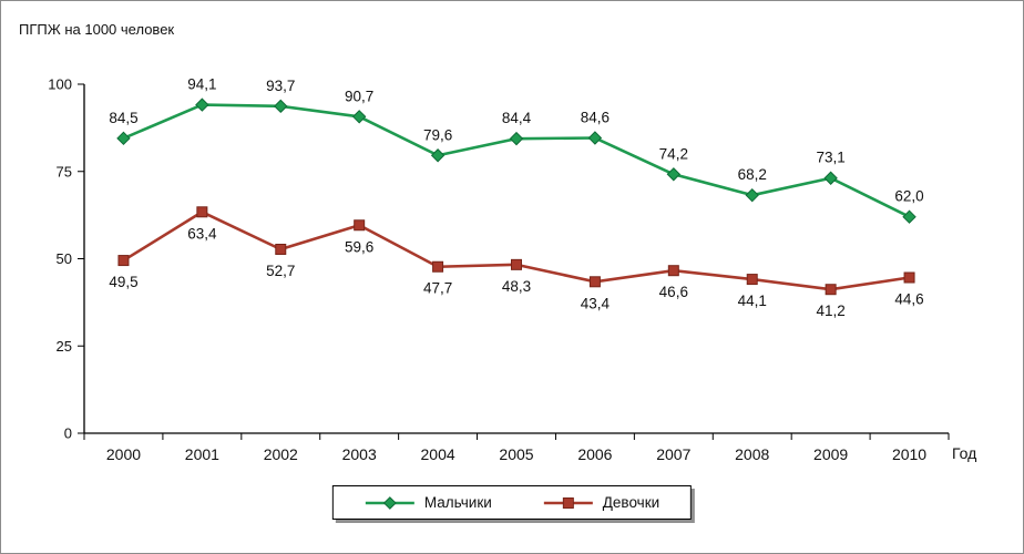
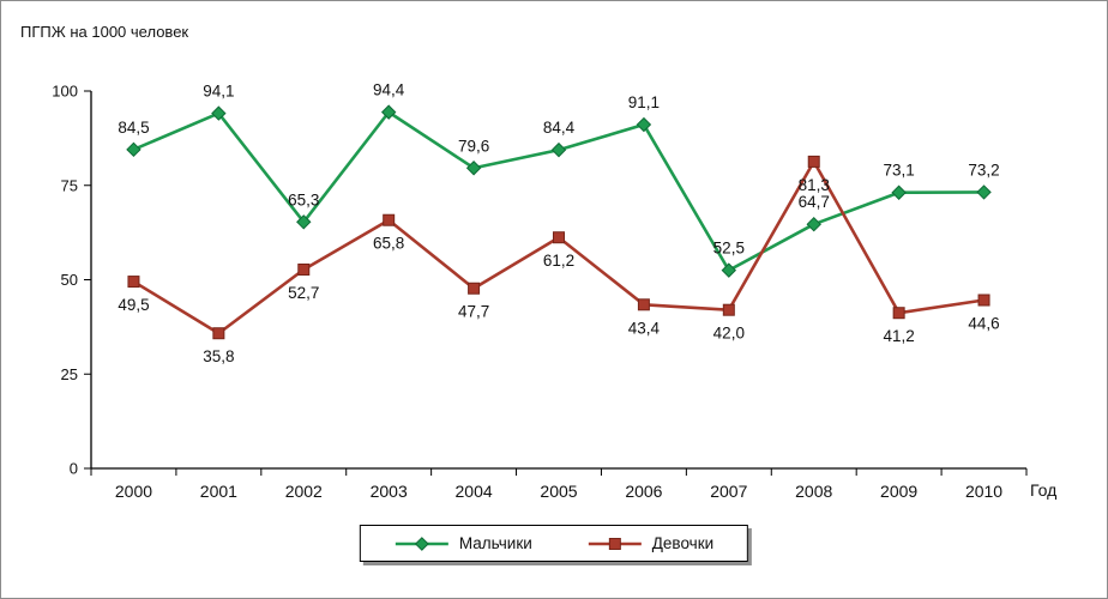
Девочки/2001: 63,4 -> 35,8
Мальчики/2002: 93,7 -> 65,3
Мальчики/2003: 90,7 -> 94,4
Девочки/2003: 59,6 -> 65,8
Девочки/2005: 48,3 -> 61,2
Мальчики/2006: 84,6 -> 91,1
Мальчики/2007: 74,2 -> 52,5
Девочки/2007: 46,6 -> 42,0
Мальчики/2008: 68,2 -> 64,7
Девочки/2008: 44,1 -> 81,3
Мальчики/2010: 62,0 -> 73,2
